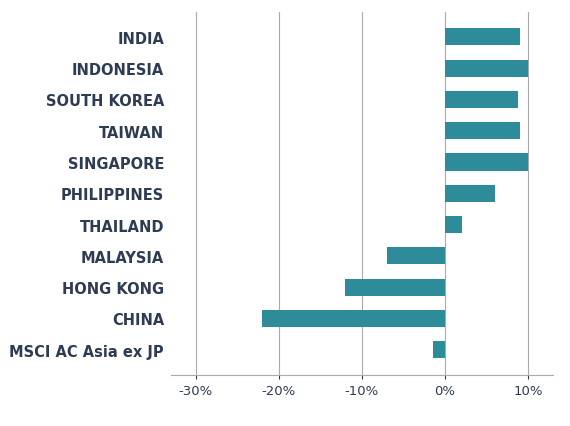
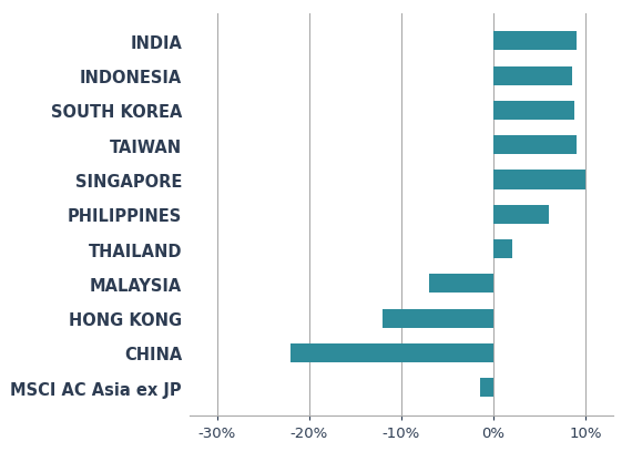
INDONESIA: 10.0% -> 8.5%
